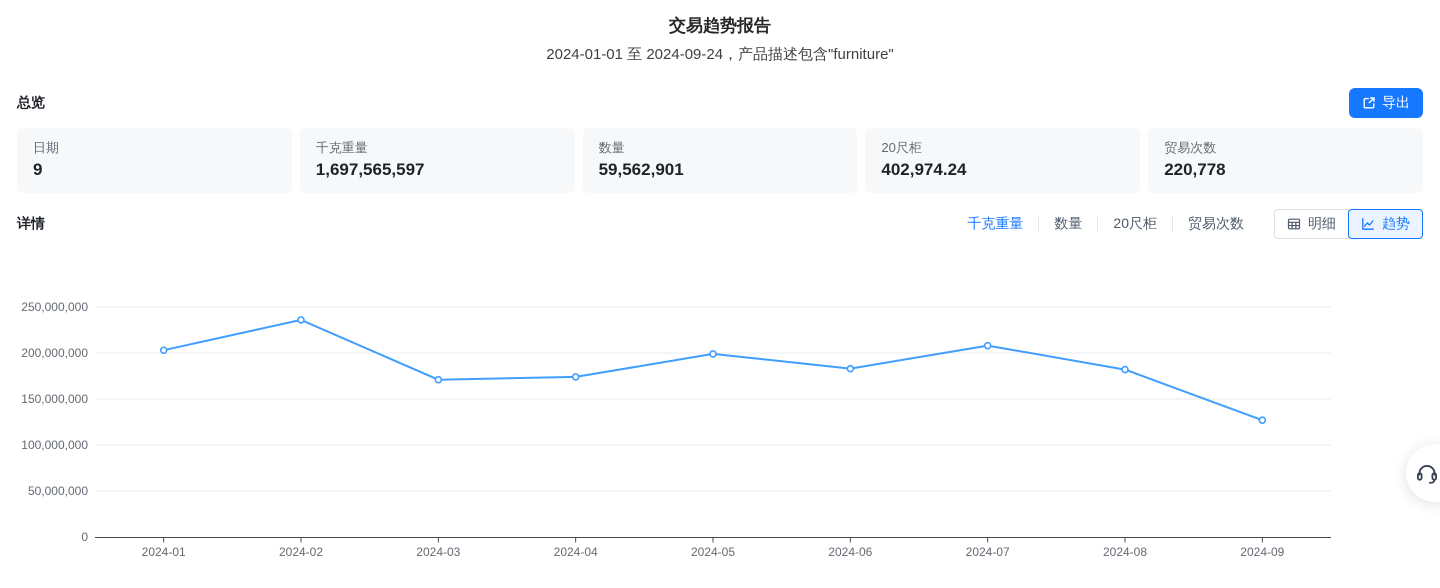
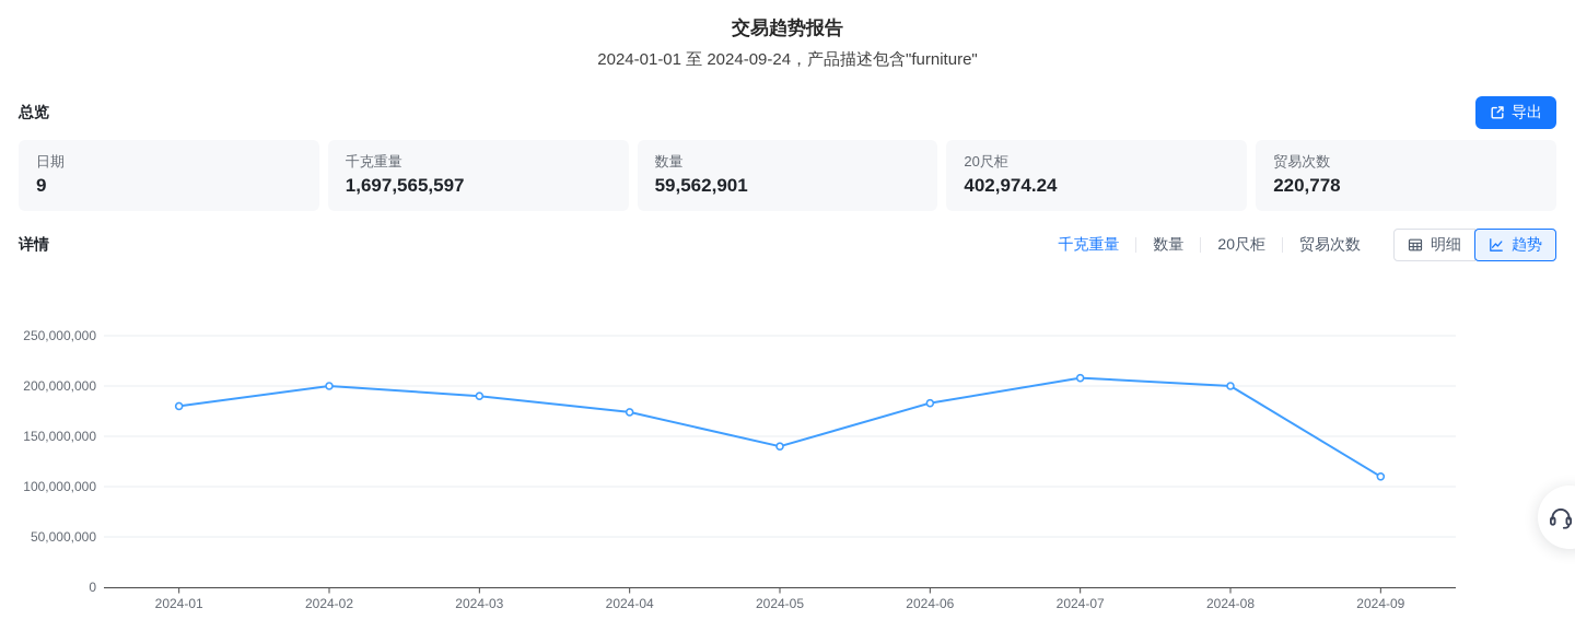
2024-01: 200000000 -> 180000000
2024-02: 240000000 -> 200000000
2024-03: 170000000 -> 190000000
2024-05: 200000000 -> 140000000
2024-08: 180000000 -> 200000000
2024-09: 130000000 -> 110000000
